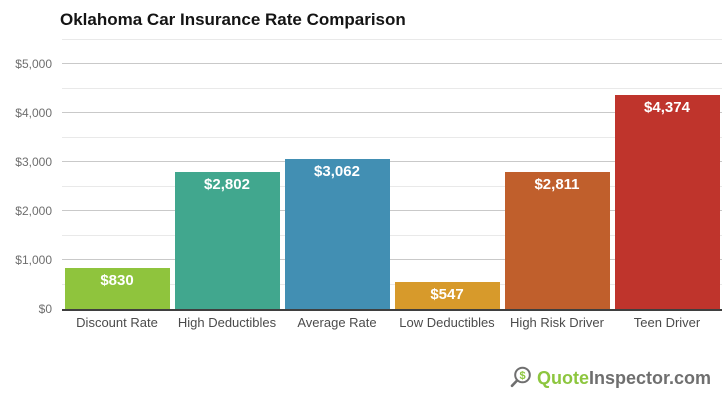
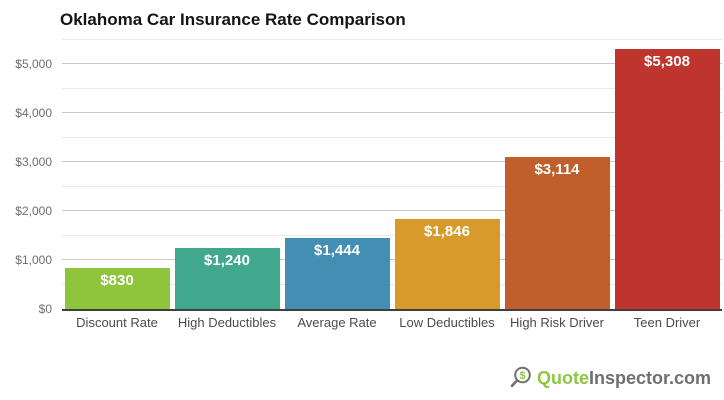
High Deductibles: $2,802 -> $1,240
Average Rate: $3,062 -> $1,444
Low Deductibles: $547 -> $1,846
High Risk Driver: $2,811 -> $3,114
Teen Driver: $4,374 -> $5,308
